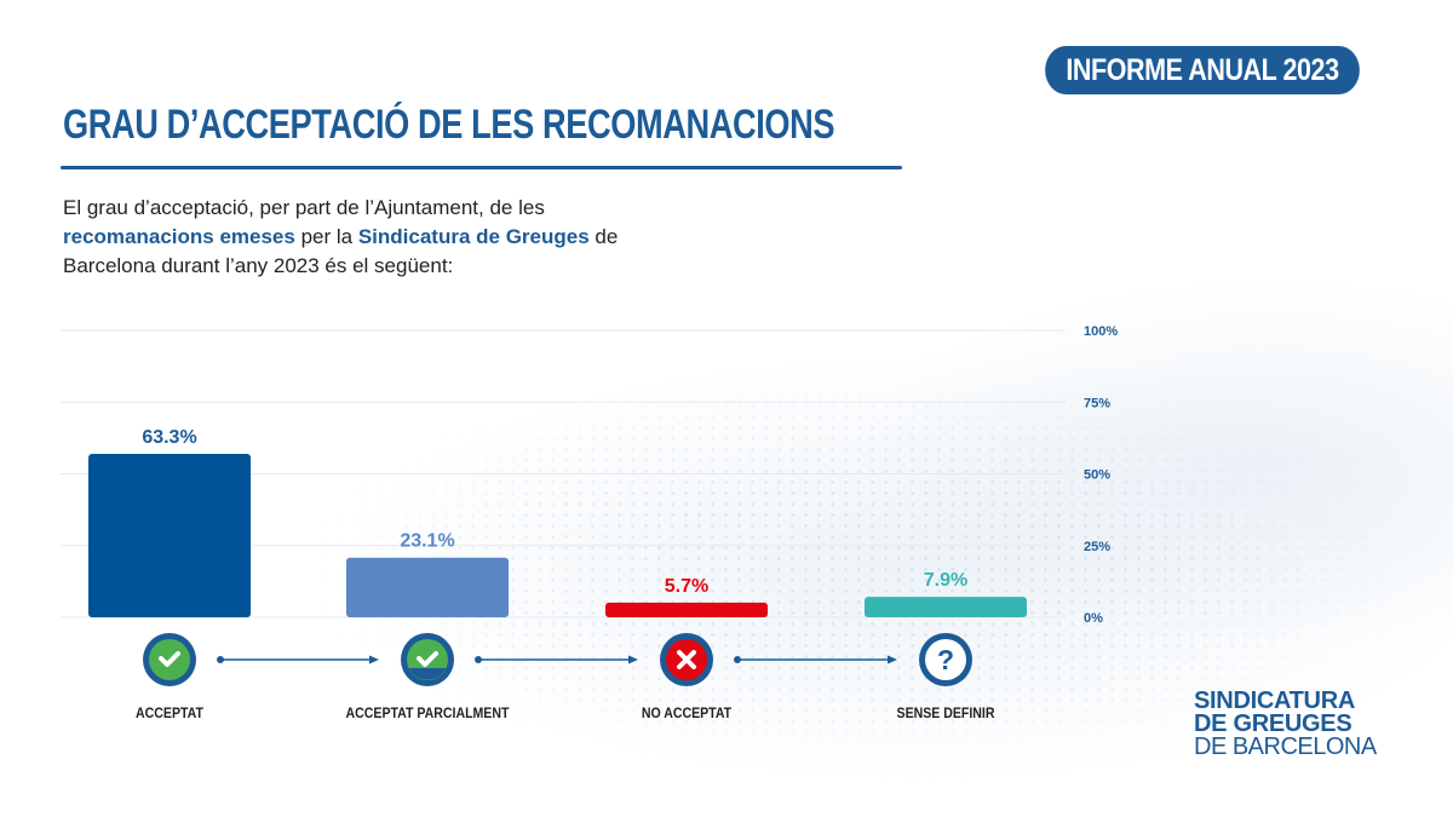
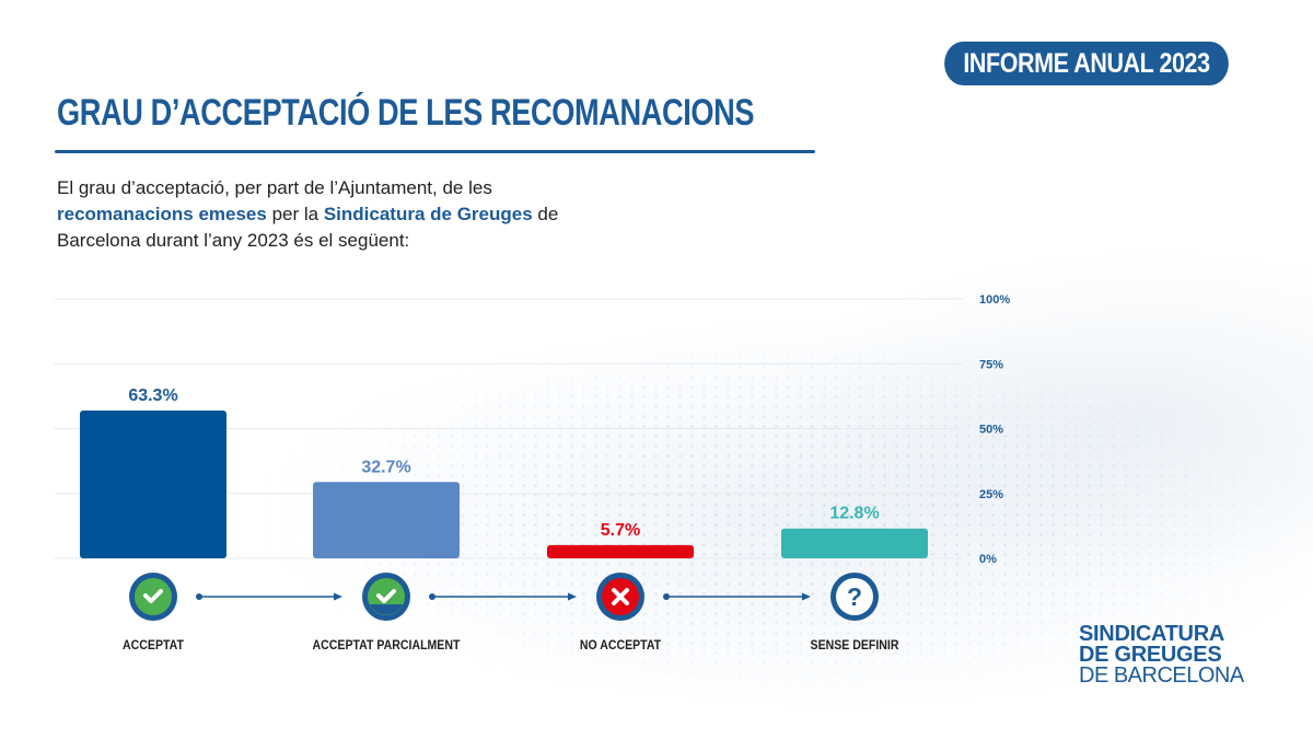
ACCEPTAT PARCIALMENT: 23.1% -> 32.7%
SENSE DEFINIR: 7.9% -> 12.8%
